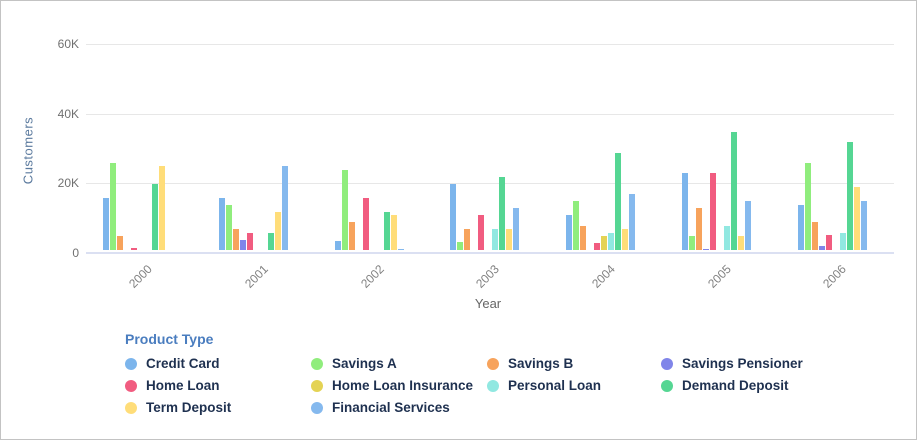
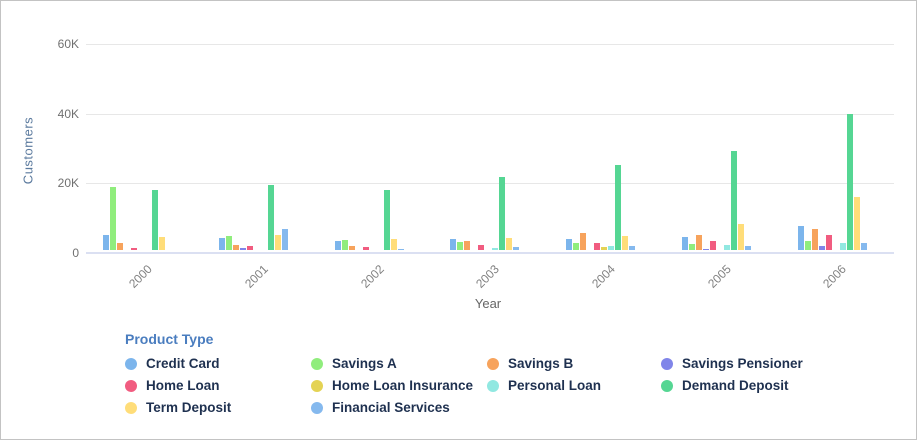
Credit Card/2000: 15K -> 4K
Savings A/2000: 25K -> 18K
Savings B/2000: 4K -> 2K
Demand Deposit/2000: 19K -> 17K
Term Deposit/2000: 24K -> 4K
Credit Card/2001: 15K -> 4K
Savings A/2001: 13K -> 4K
Savings B/2001: 6K -> 1K
Savings Pensioner/2001: 3K -> 1K
Home Loan/2001: 5K -> 1K
Demand Deposit/2001: 5K -> 19K
Term Deposit/2001: 11K -> 4K
Financial Services/2001: 24K -> 6K
Savings A/2002: 23K -> 3K
Savings B/2002: 8K -> 1K
Home Loan/2002: 15K -> 1K
Demand Deposit/2002: 11K -> 17K
Term Deposit/2002: 10K -> 3K
Credit Card/2003: 19K -> 3K
Savings B/2003: 6K -> 2K
Home Loan/2003: 10K -> 1K
Personal Loan/2003: 6K -> 1K
Term Deposit/2003: 6K -> 4K
Financial Services/2003: 12K -> 1K
Credit Card/2004: 10K -> 3K
Savings A/2004: 14K -> 2K
Savings B/2004: 7K -> 5K
Home Loan Insurance/2004: 4K -> 1K
Personal Loan/2004: 5K -> 1K
Demand Deposit/2004: 28K -> 24K
Term Deposit/2004: 6K -> 4K
Financial Services/2004: 16K -> 1K
Credit Card/2005: 22K -> 4K
Savings A/2005: 4K -> 2K
Savings B/2005: 12K -> 4K
Home Loan/2005: 22K -> 2K
Personal Loan/2005: 7K -> 2K
Demand Deposit/2005: 34K -> 28K
Term Deposit/2005: 4K -> 8K
Financial Services/2005: 14K -> 1K
Credit Card/2006: 13K -> 7K
Savings A/2006: 25K -> 2K
Savings B/2006: 8K -> 6K
Personal Loan/2006: 5K -> 2K
Demand Deposit/2006: 31K -> 39K
Term Deposit/2006: 18K -> 15K
Financial Services/2006: 14K -> 2K
